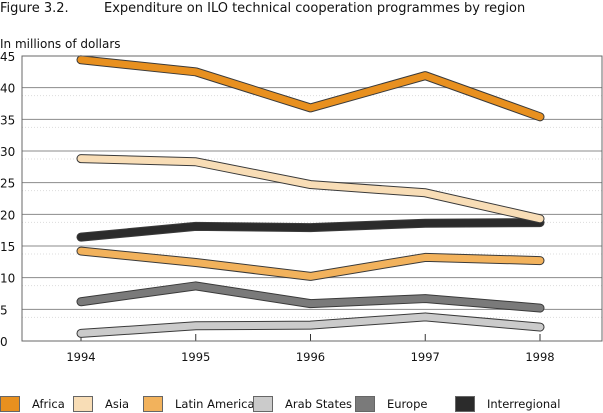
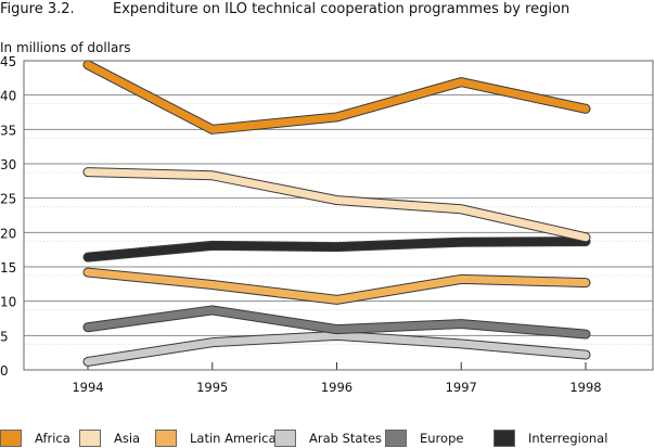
Africa/1995: 42 -> 35
Arab States/1995: 2 -> 4
Arab States/1996: 2 -> 5
Africa/1998: 35 -> 38
